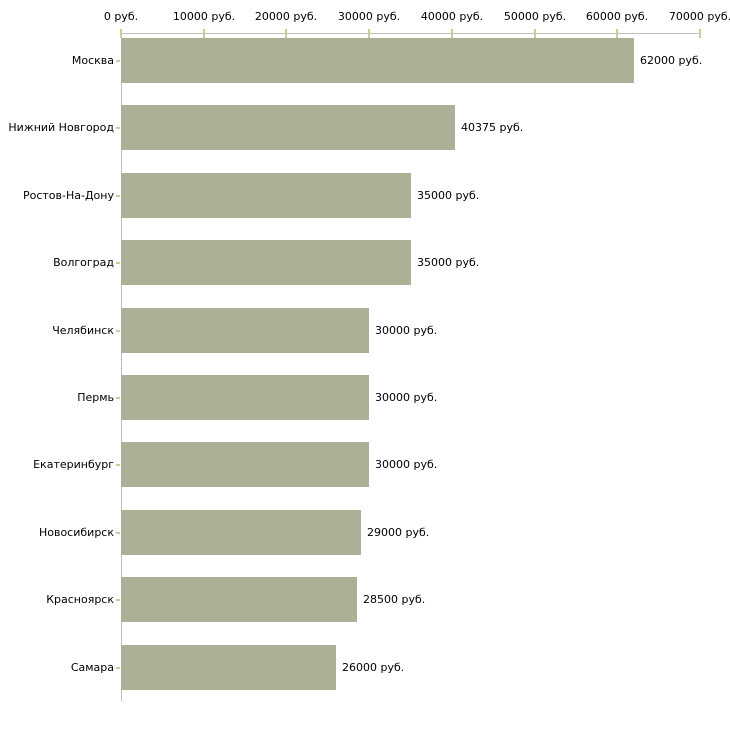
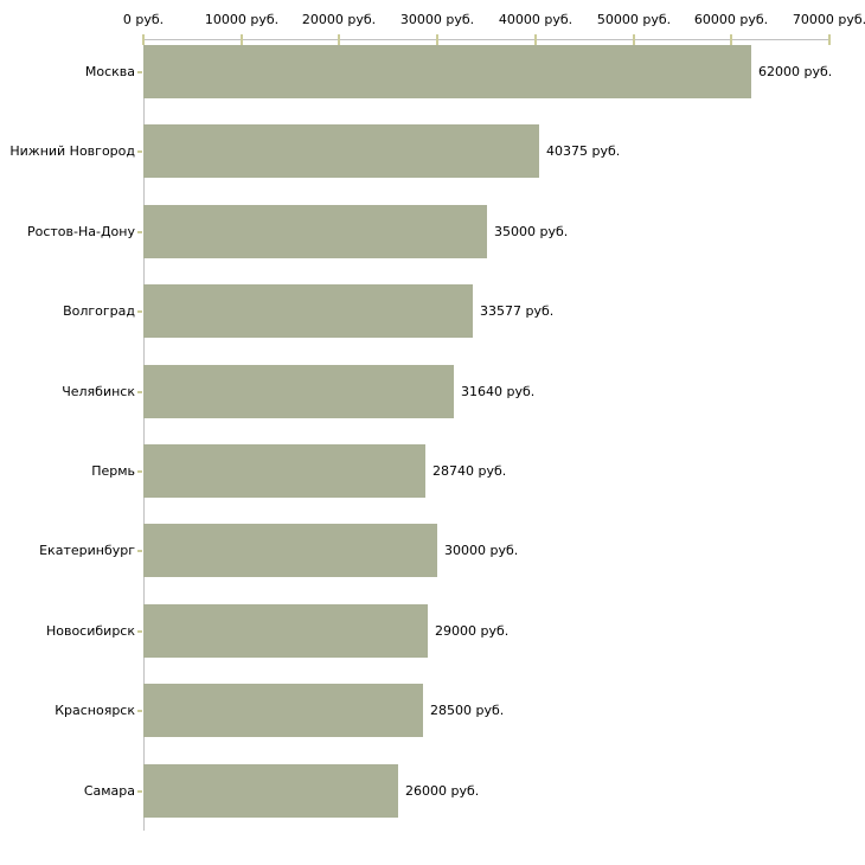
Волгоград: 35000 -> 33577
Челябинск: 30000 -> 31640
Пермь: 30000 -> 28740
